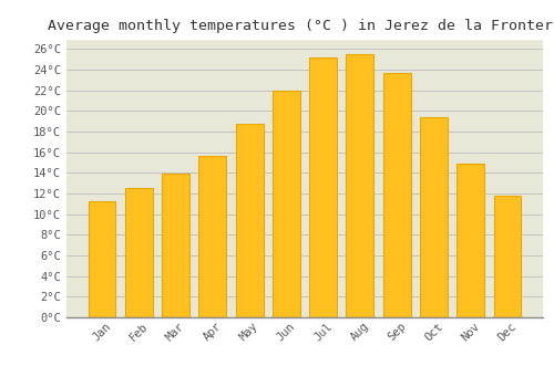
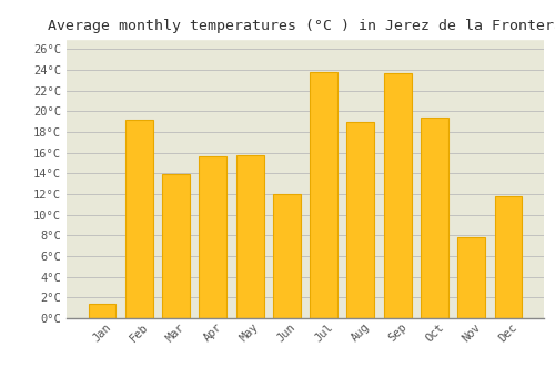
Jan: 11.3°C -> 1.4°C
Feb: 12.5°C -> 19.2°C
May: 18.7°C -> 15.8°C
Jun: 22.0°C -> 12.0°C
Jul: 25.2°C -> 23.8°C
Aug: 25.5°C -> 19.0°C
Nov: 14.9°C -> 7.8°C
